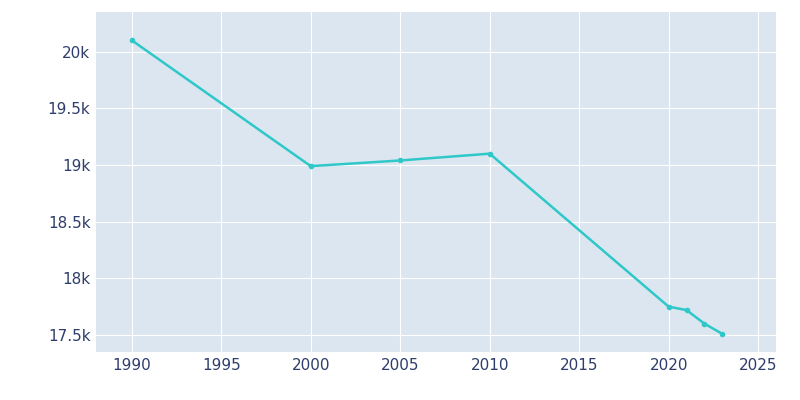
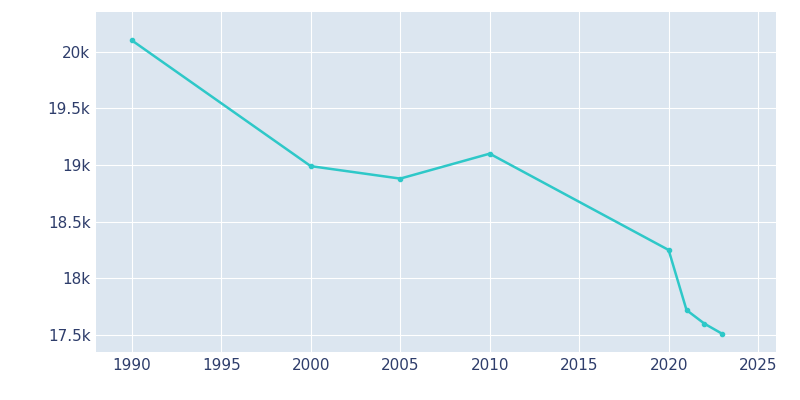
2005: 19.04k -> 18.88k
2020: 17.75k -> 18.25k
